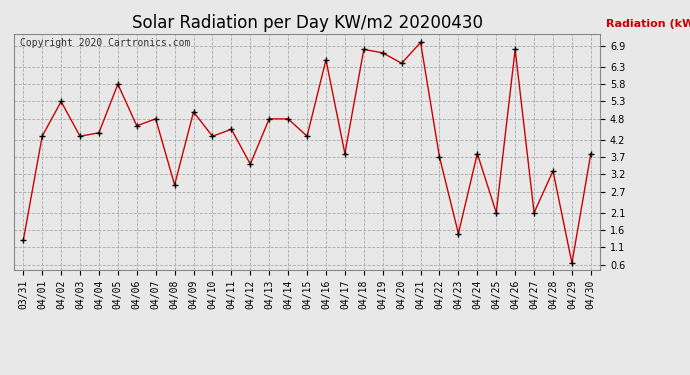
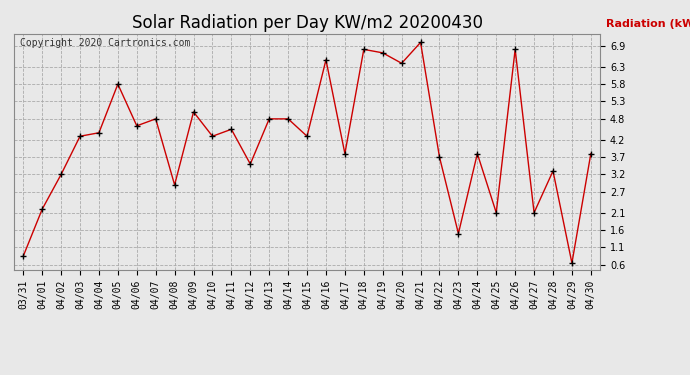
03/31: 1.30 -> 0.85
04/01: 4.30 -> 2.20
04/02: 5.30 -> 3.20
